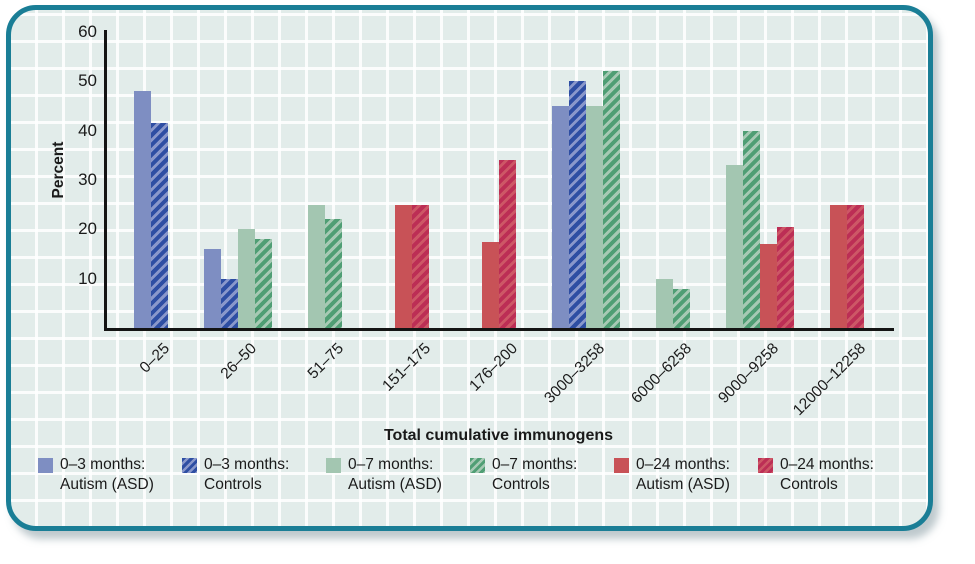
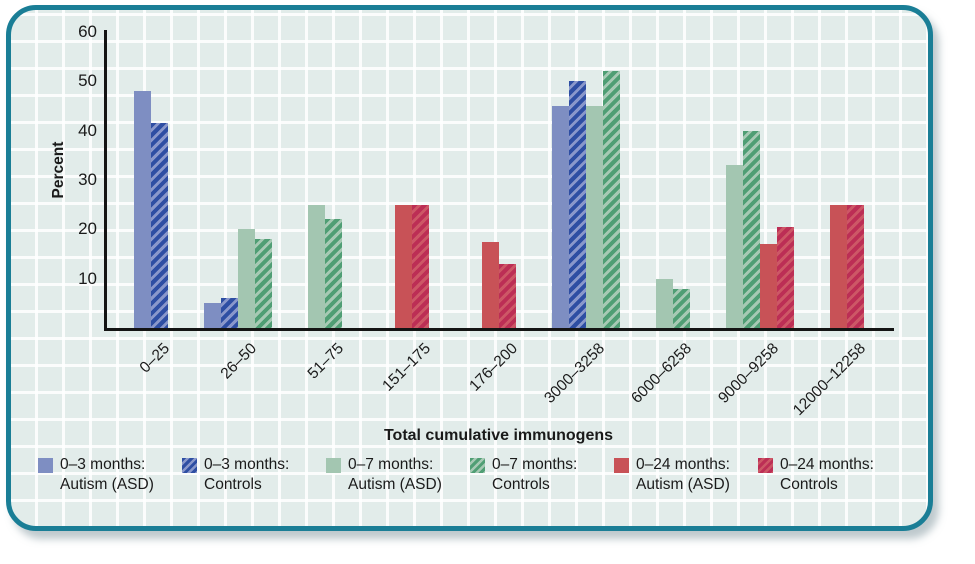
0–3 months: Autism (ASD)/26–50: 16 -> 5
0–3 months: Controls/26–50: 10 -> 6
0–24 months: Controls/176–200: 34 -> 13
